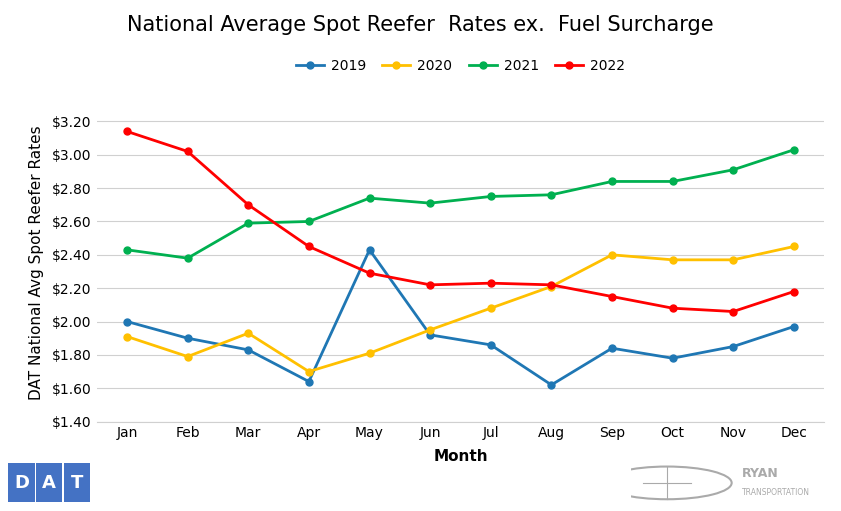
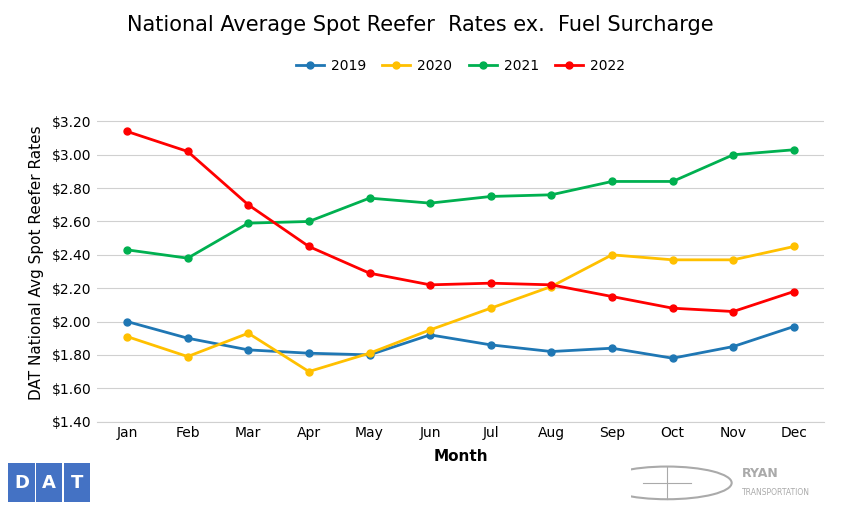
2019/Apr: $1.64 -> $1.81
2019/May: $2.43 -> $1.80
2019/Aug: $1.62 -> $1.82
2021/Nov: $2.91 -> $3.00
